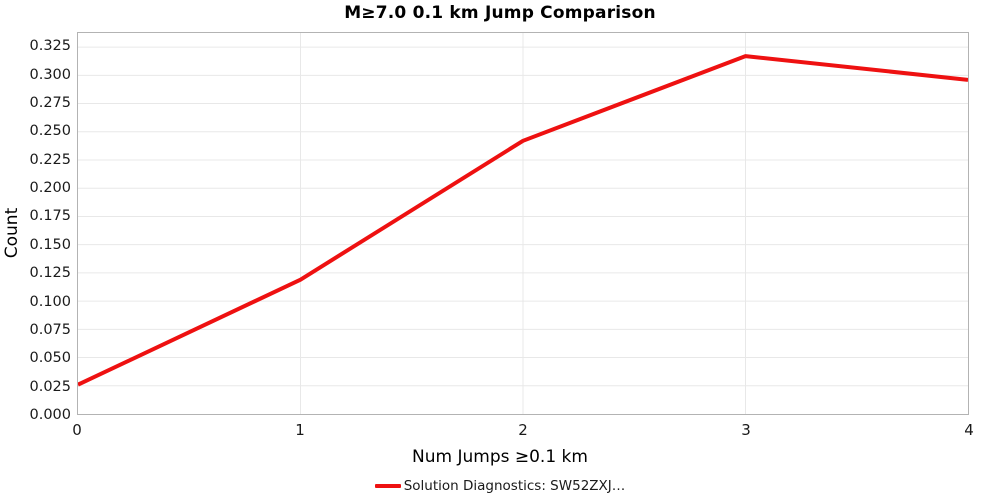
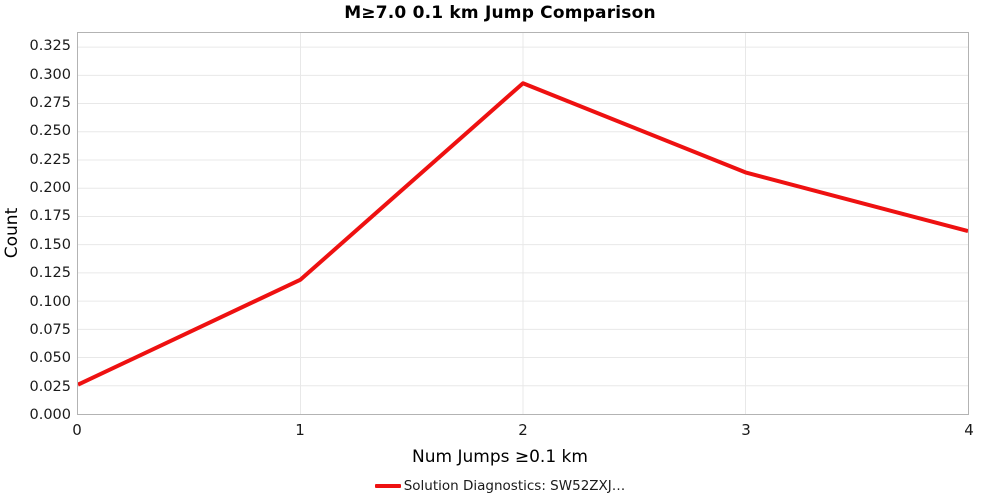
2: 0.242 -> 0.293
3: 0.317 -> 0.214
4: 0.296 -> 0.162
